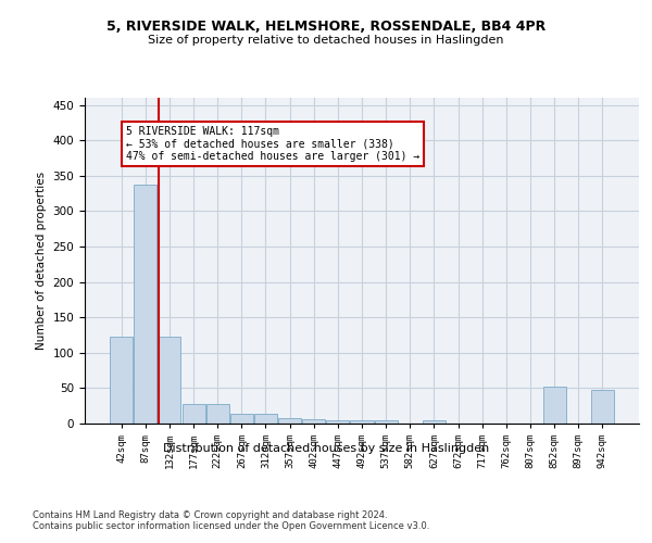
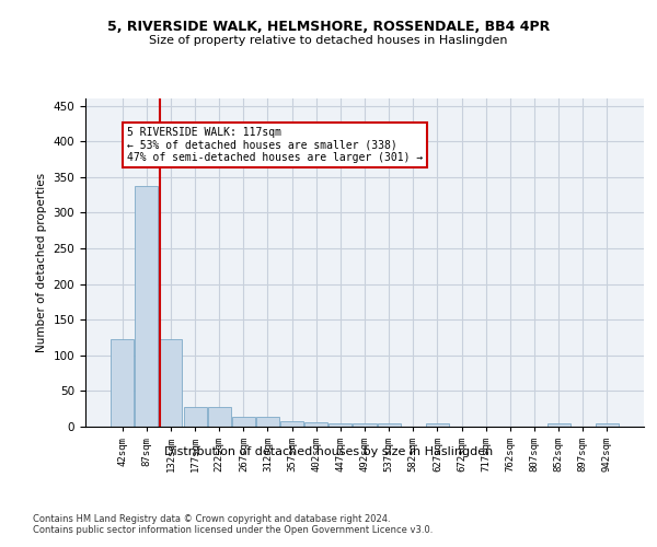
852sqm: 52 -> 4
942sqm: 48 -> 4
